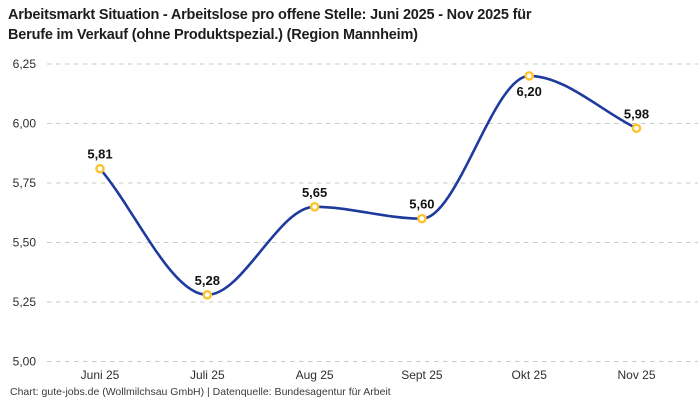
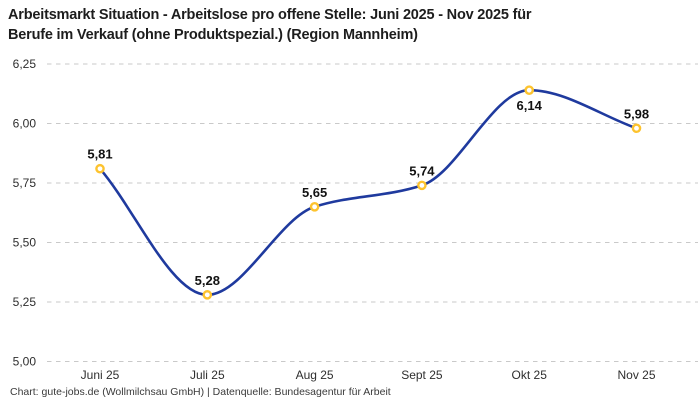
Sept 25: 5,60 -> 5,74
Okt 25: 6,20 -> 6,14
